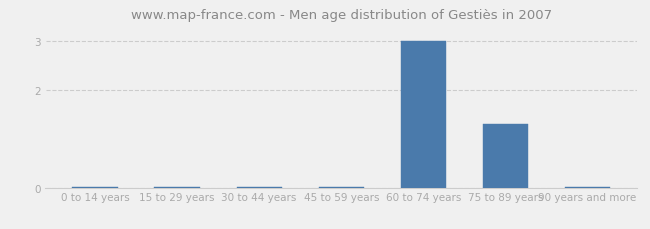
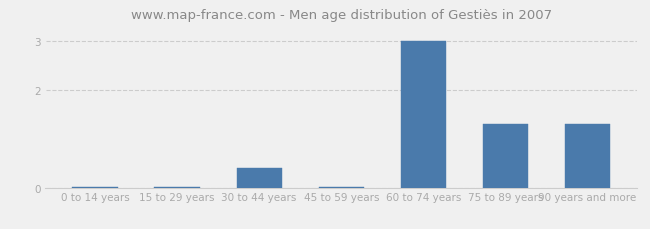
30 to 44 years: 0.02 -> 0.40
90 years and more: 0.02 -> 1.30
